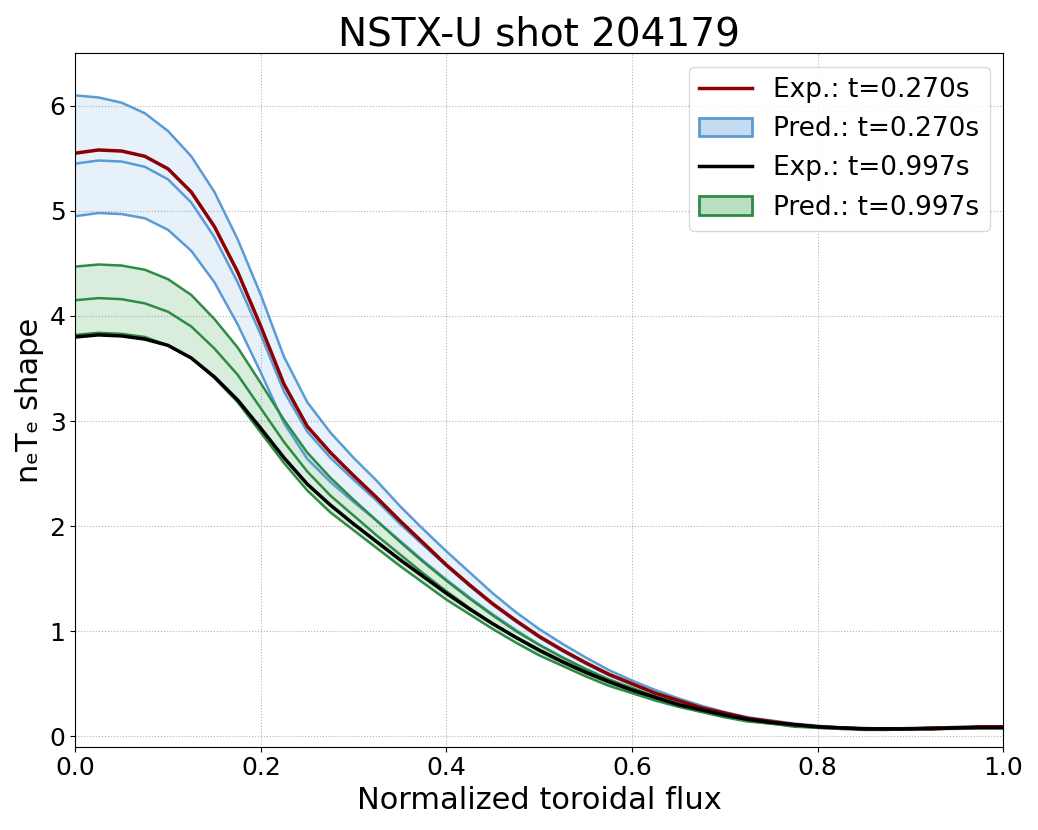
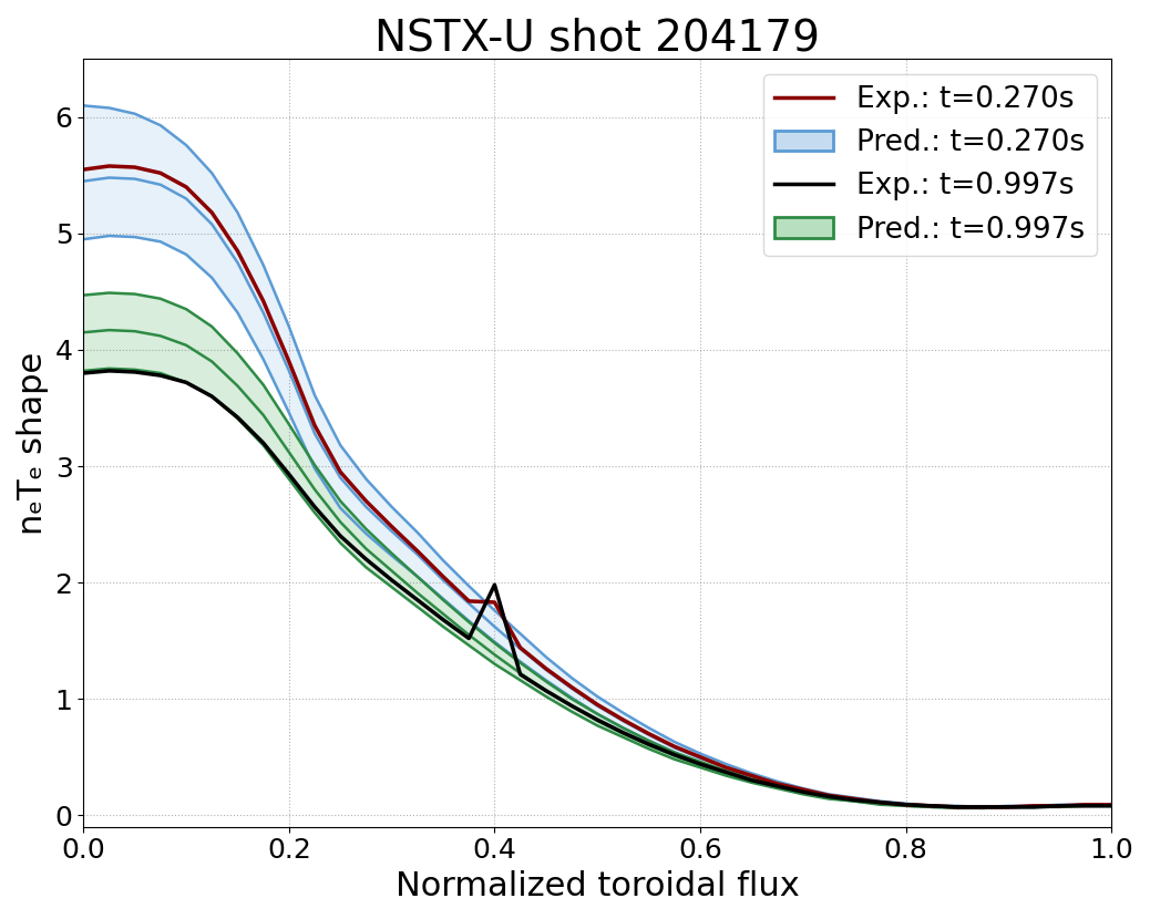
Exp.: t=0.270s/0.4: 1.63 -> 1.83
Exp.: t=0.997s/0.4: 1.36 -> 1.98
